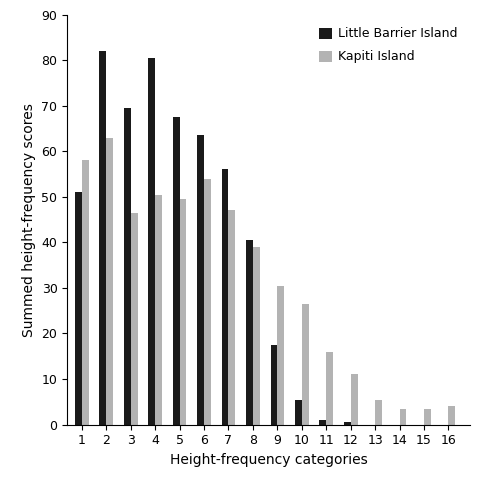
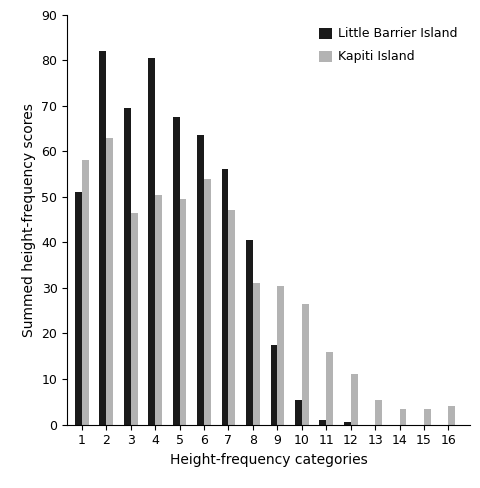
Kapiti Island/8: 39.0 -> 31.0
